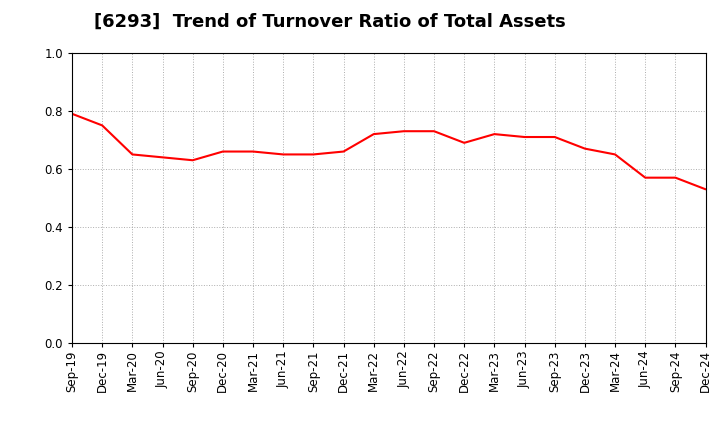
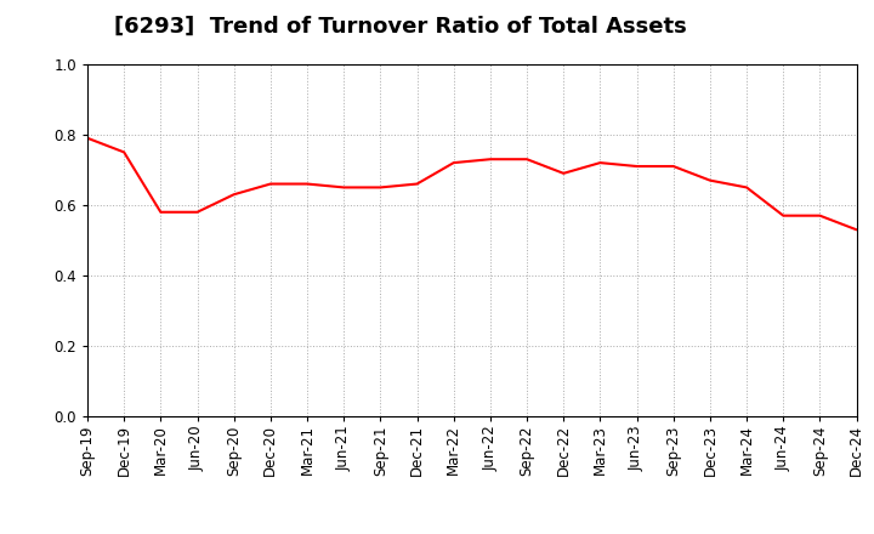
Mar-20: 0.65 -> 0.58
Jun-20: 0.64 -> 0.58
